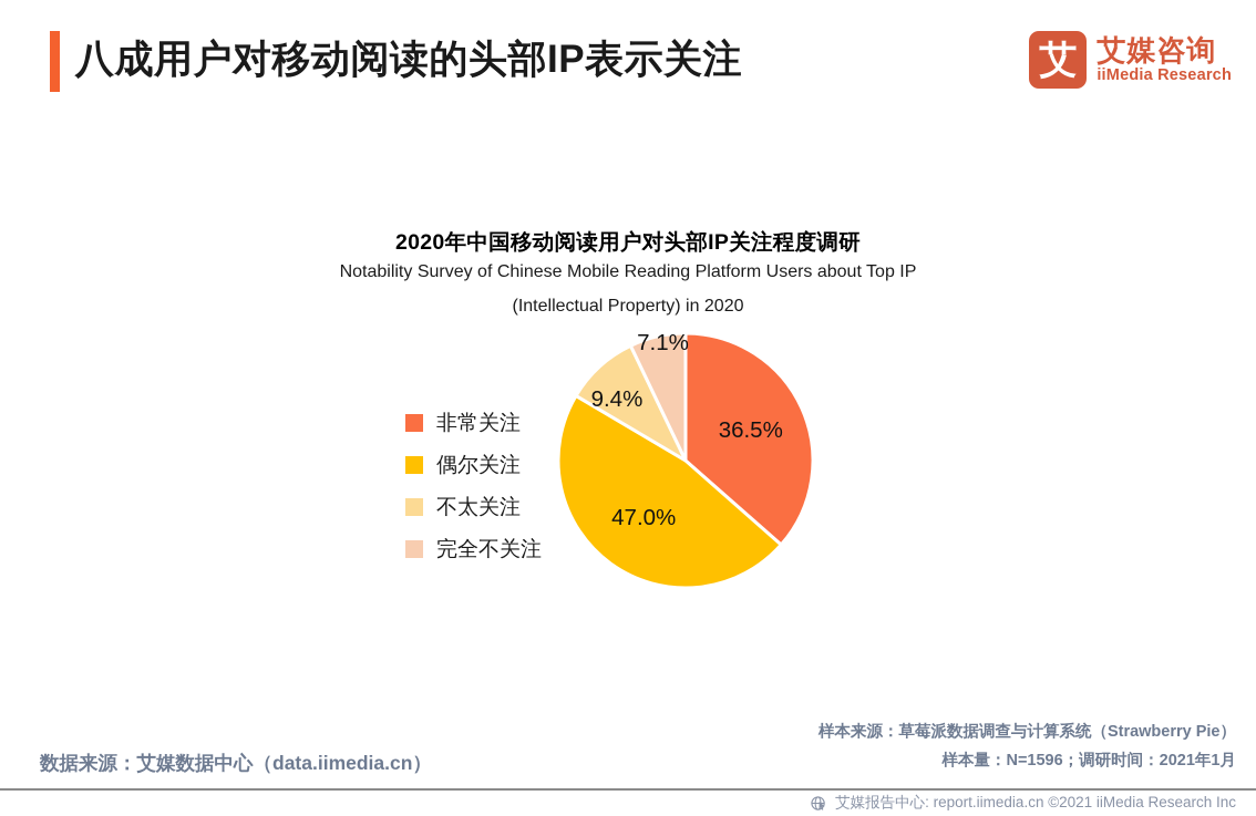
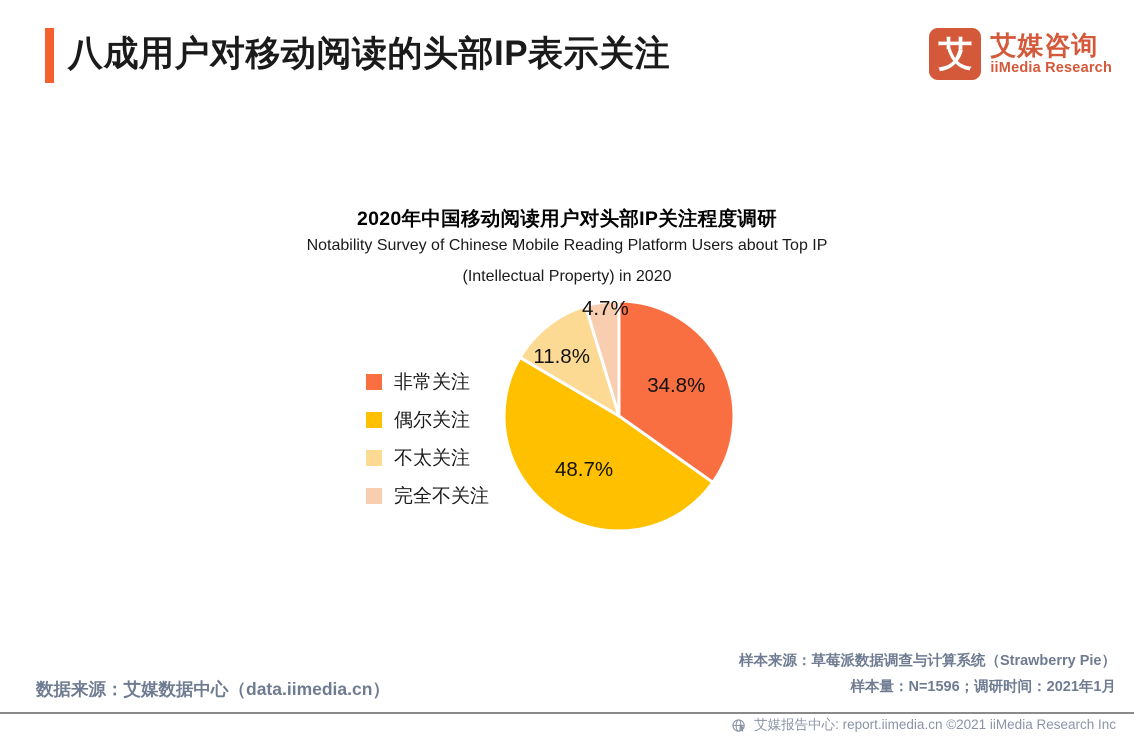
非常关注: 36.5% -> 34.8%
偶尔关注: 47.0% -> 48.7%
不太关注: 9.4% -> 11.8%
完全不关注: 7.1% -> 4.7%
